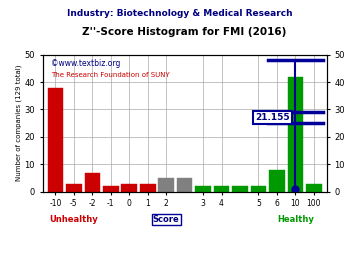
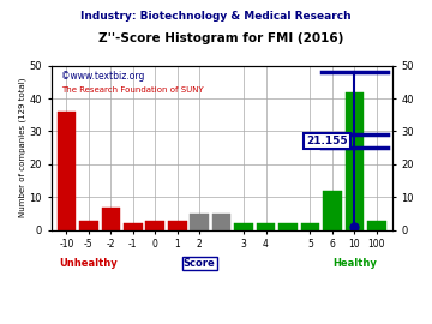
-10: 38 -> 36
6: 8 -> 12
